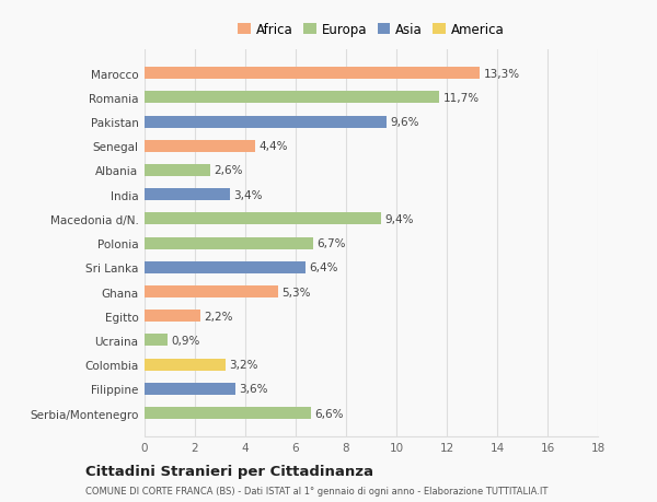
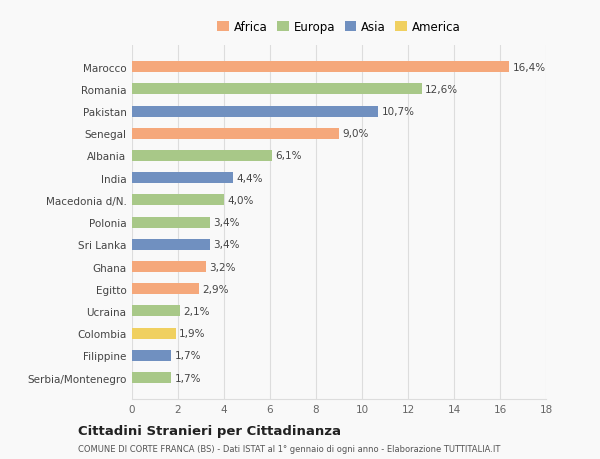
Marocco: 13,3% -> 16,4%
Romania: 11,7% -> 12,6%
Pakistan: 9,6% -> 10,7%
Senegal: 4,4% -> 9,0%
Albania: 2,6% -> 6,1%
India: 3,4% -> 4,4%
Macedonia d/N.: 9,4% -> 4,0%
Polonia: 6,7% -> 3,4%
Sri Lanka: 6,4% -> 3,4%
Ghana: 5,3% -> 3,2%
Egitto: 2,2% -> 2,9%
Ucraina: 0,9% -> 2,1%
Colombia: 3,2% -> 1,9%
Filippine: 3,6% -> 1,7%
Serbia/Montenegro: 6,6% -> 1,7%
